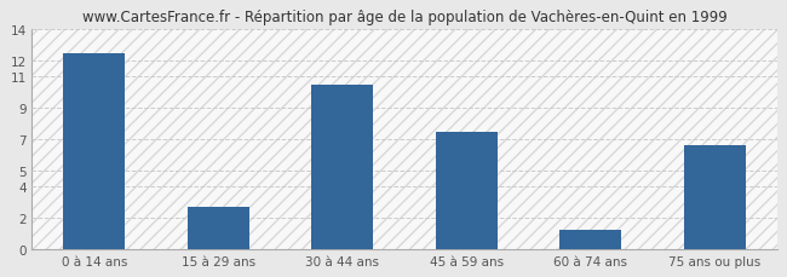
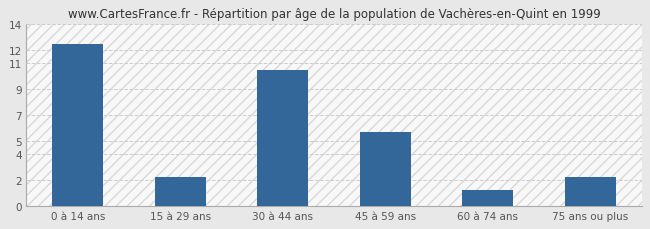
15 à 29 ans: 2.7 -> 2.2
45 à 59 ans: 7.5 -> 5.7
75 ans ou plus: 6.6 -> 2.2
